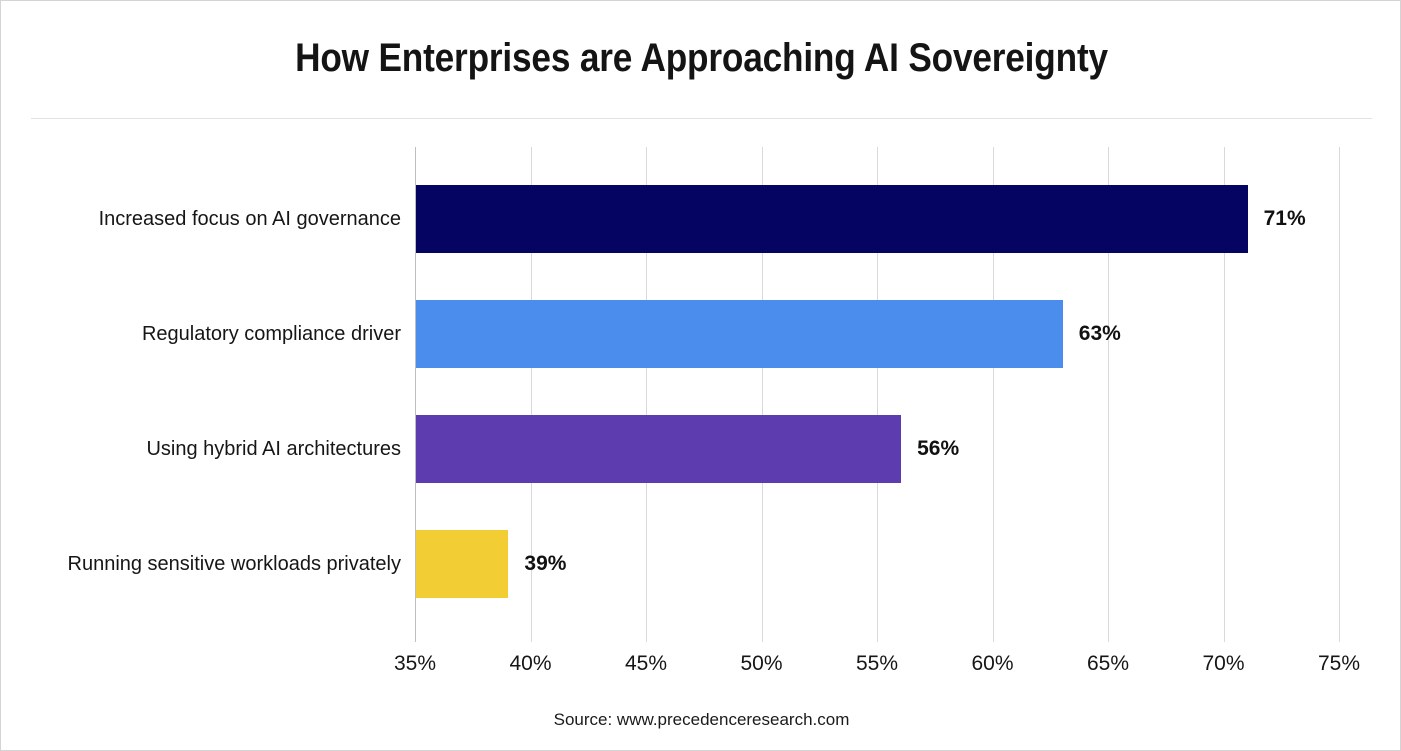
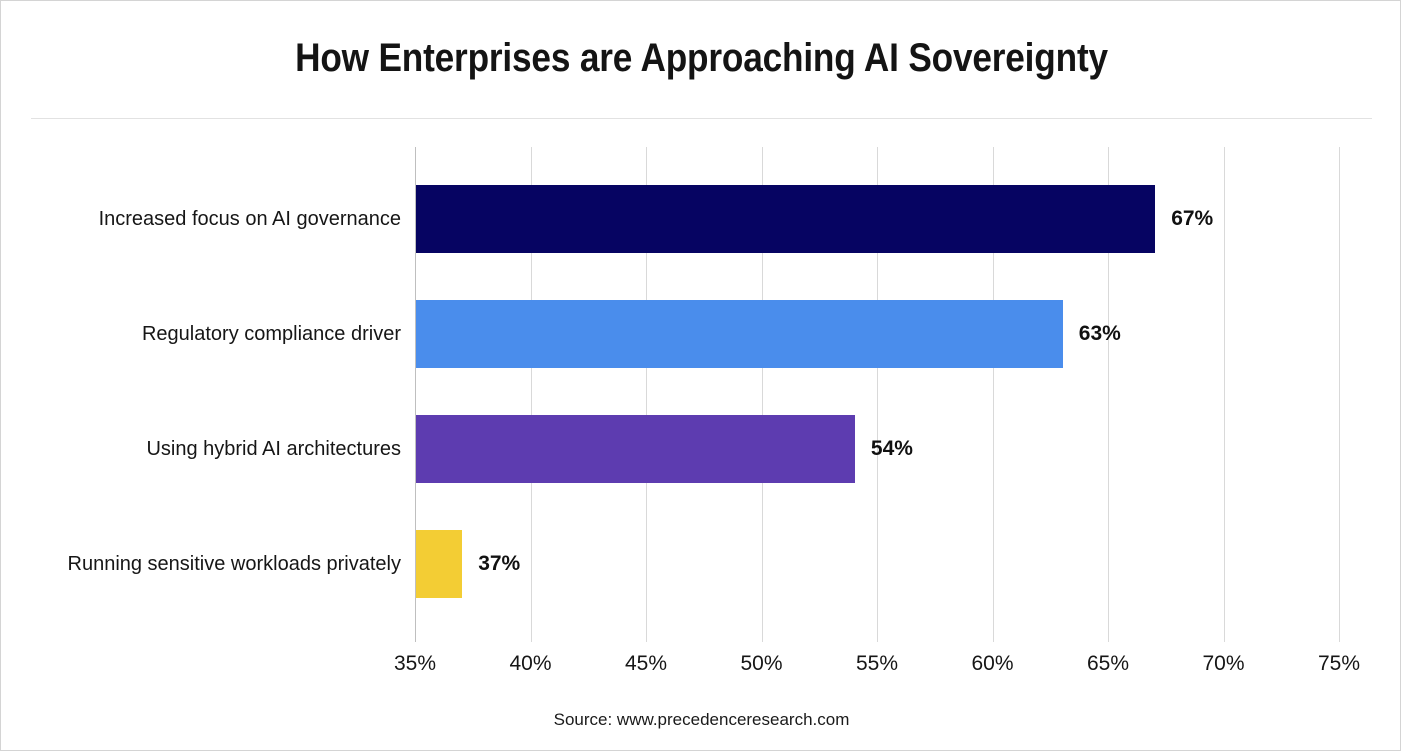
Increased focus on AI governance: 71% -> 67%
Using hybrid AI architectures: 56% -> 54%
Running sensitive workloads privately: 39% -> 37%
